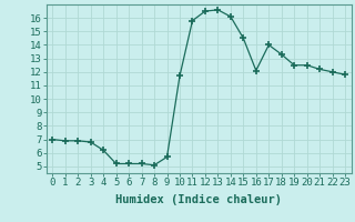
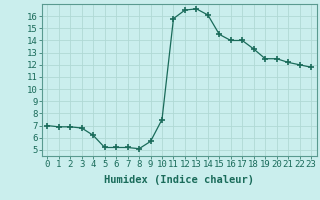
10: 11.7 -> 7.5
16: 12.1 -> 14.0
